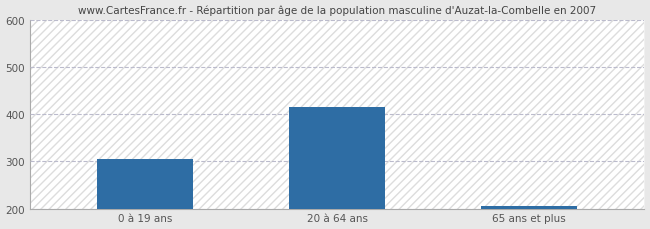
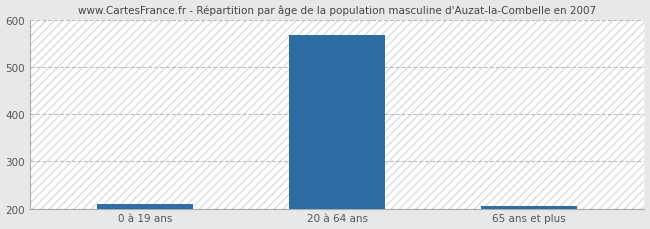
0 à 19 ans: 305 -> 210
20 à 64 ans: 415 -> 568
